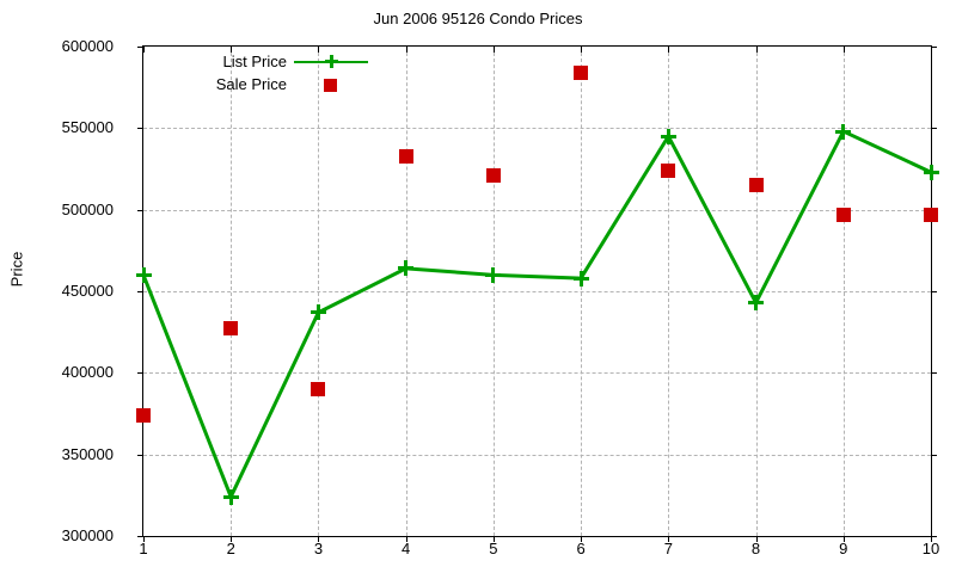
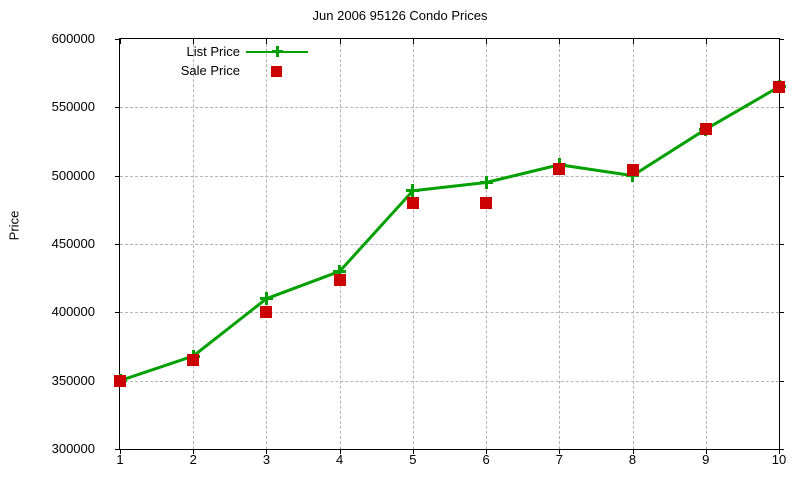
List Price/1: 460000 -> 350000
Sale Price/1: 374000 -> 350000
List Price/2: 324000 -> 368000
Sale Price/2: 427000 -> 365000
List Price/3: 437000 -> 410000
Sale Price/3: 390000 -> 400000
List Price/4: 464000 -> 430000
Sale Price/4: 533000 -> 424000
List Price/5: 460000 -> 489000
Sale Price/5: 521000 -> 480000
List Price/6: 458000 -> 495000
Sale Price/6: 584000 -> 480000
List Price/7: 545000 -> 508000
Sale Price/7: 524000 -> 505000
List Price/8: 443000 -> 500000
Sale Price/8: 515000 -> 504000
List Price/9: 548000 -> 534000
Sale Price/9: 497000 -> 534000
List Price/10: 523000 -> 565000
Sale Price/10: 497000 -> 565000
